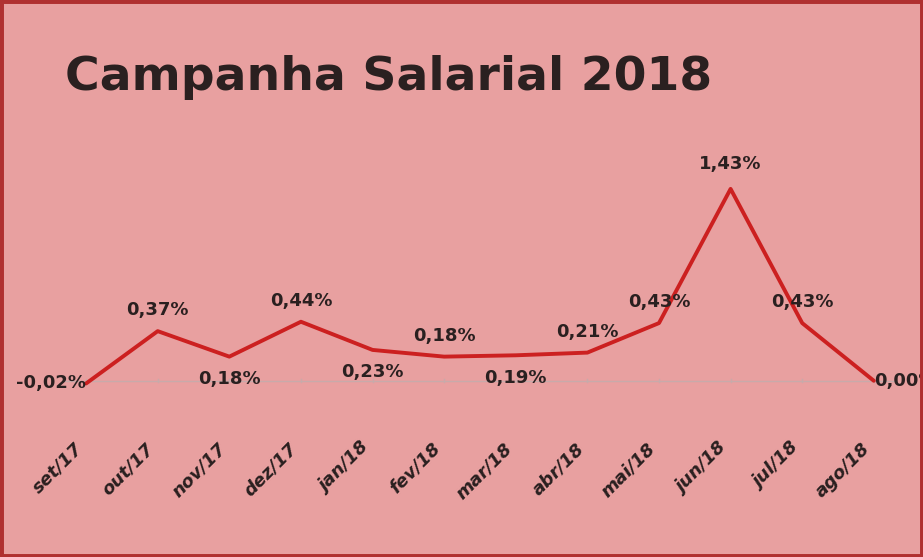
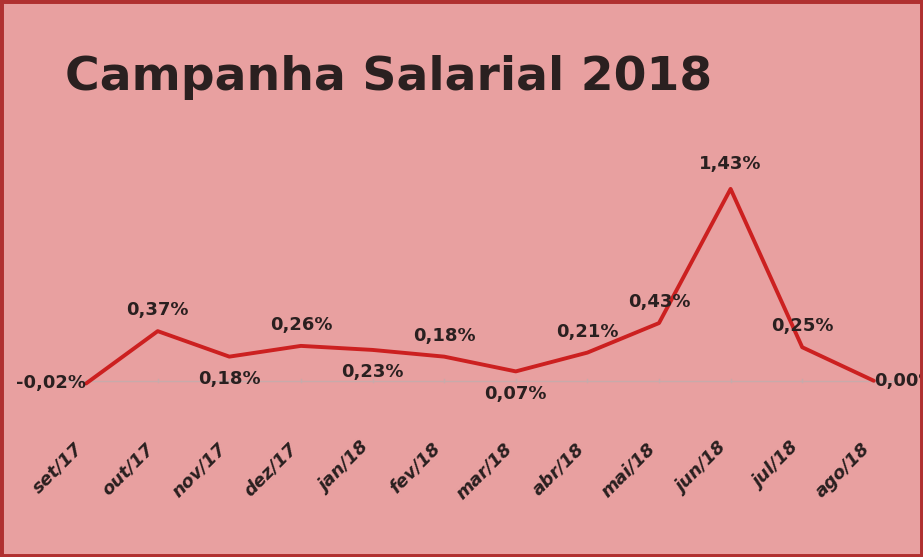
dez/17: 0,44% -> 0,26%
mar/18: 0,19% -> 0,07%
jul/18: 0,43% -> 0,25%
